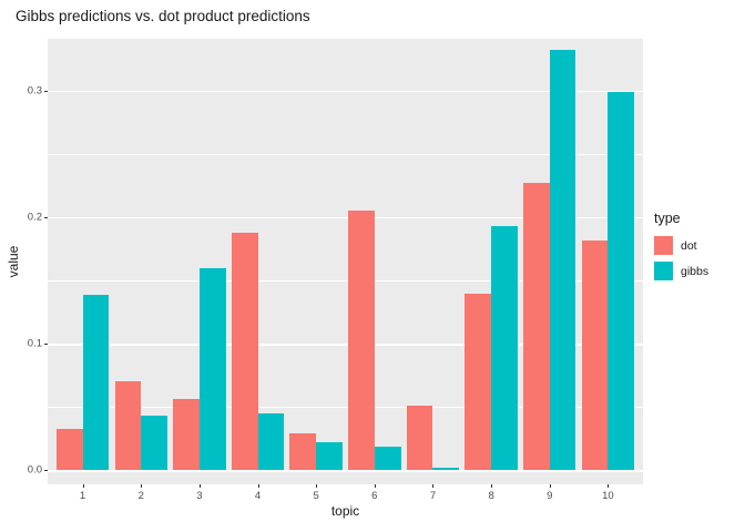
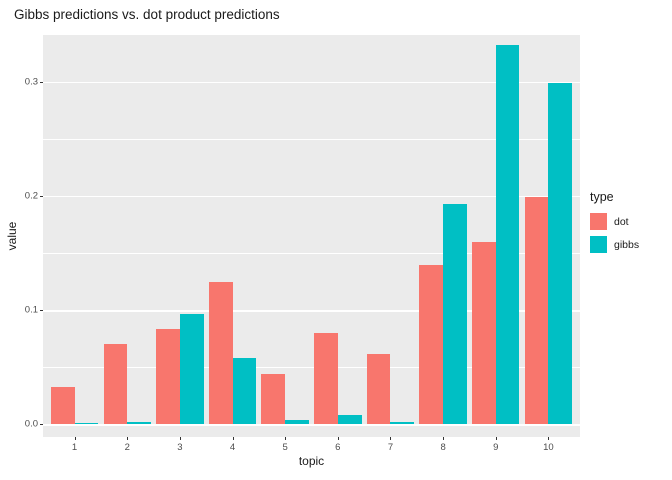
gibbs/1: 0.139 -> 0.001
gibbs/2: 0.043 -> 0.002
dot/3: 0.056 -> 0.084
gibbs/3: 0.160 -> 0.097
dot/4: 0.188 -> 0.125
gibbs/4: 0.045 -> 0.058
dot/5: 0.029 -> 0.044
gibbs/5: 0.022 -> 0.004
dot/6: 0.205 -> 0.080
gibbs/6: 0.019 -> 0.008
dot/7: 0.051 -> 0.062
dot/9: 0.227 -> 0.160
dot/10: 0.182 -> 0.199
